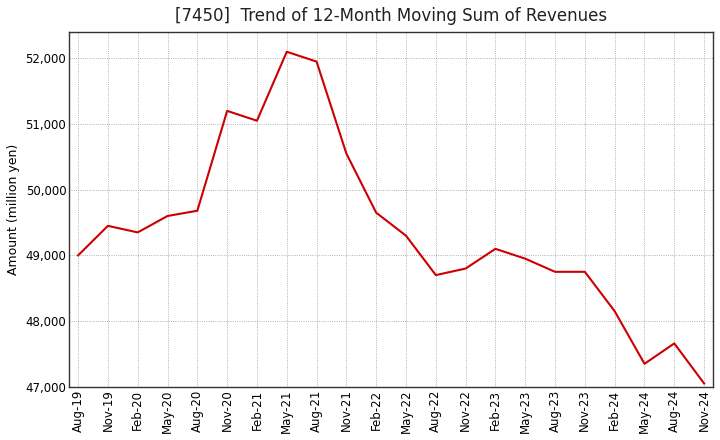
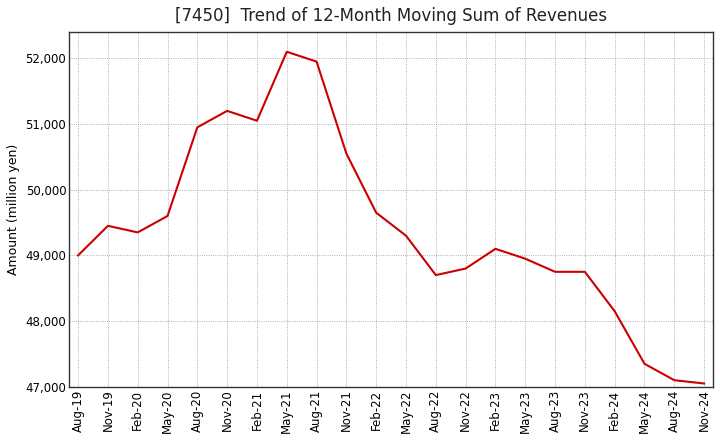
Aug-20: 49,680 -> 50,950
Aug-24: 47,660 -> 47,100
